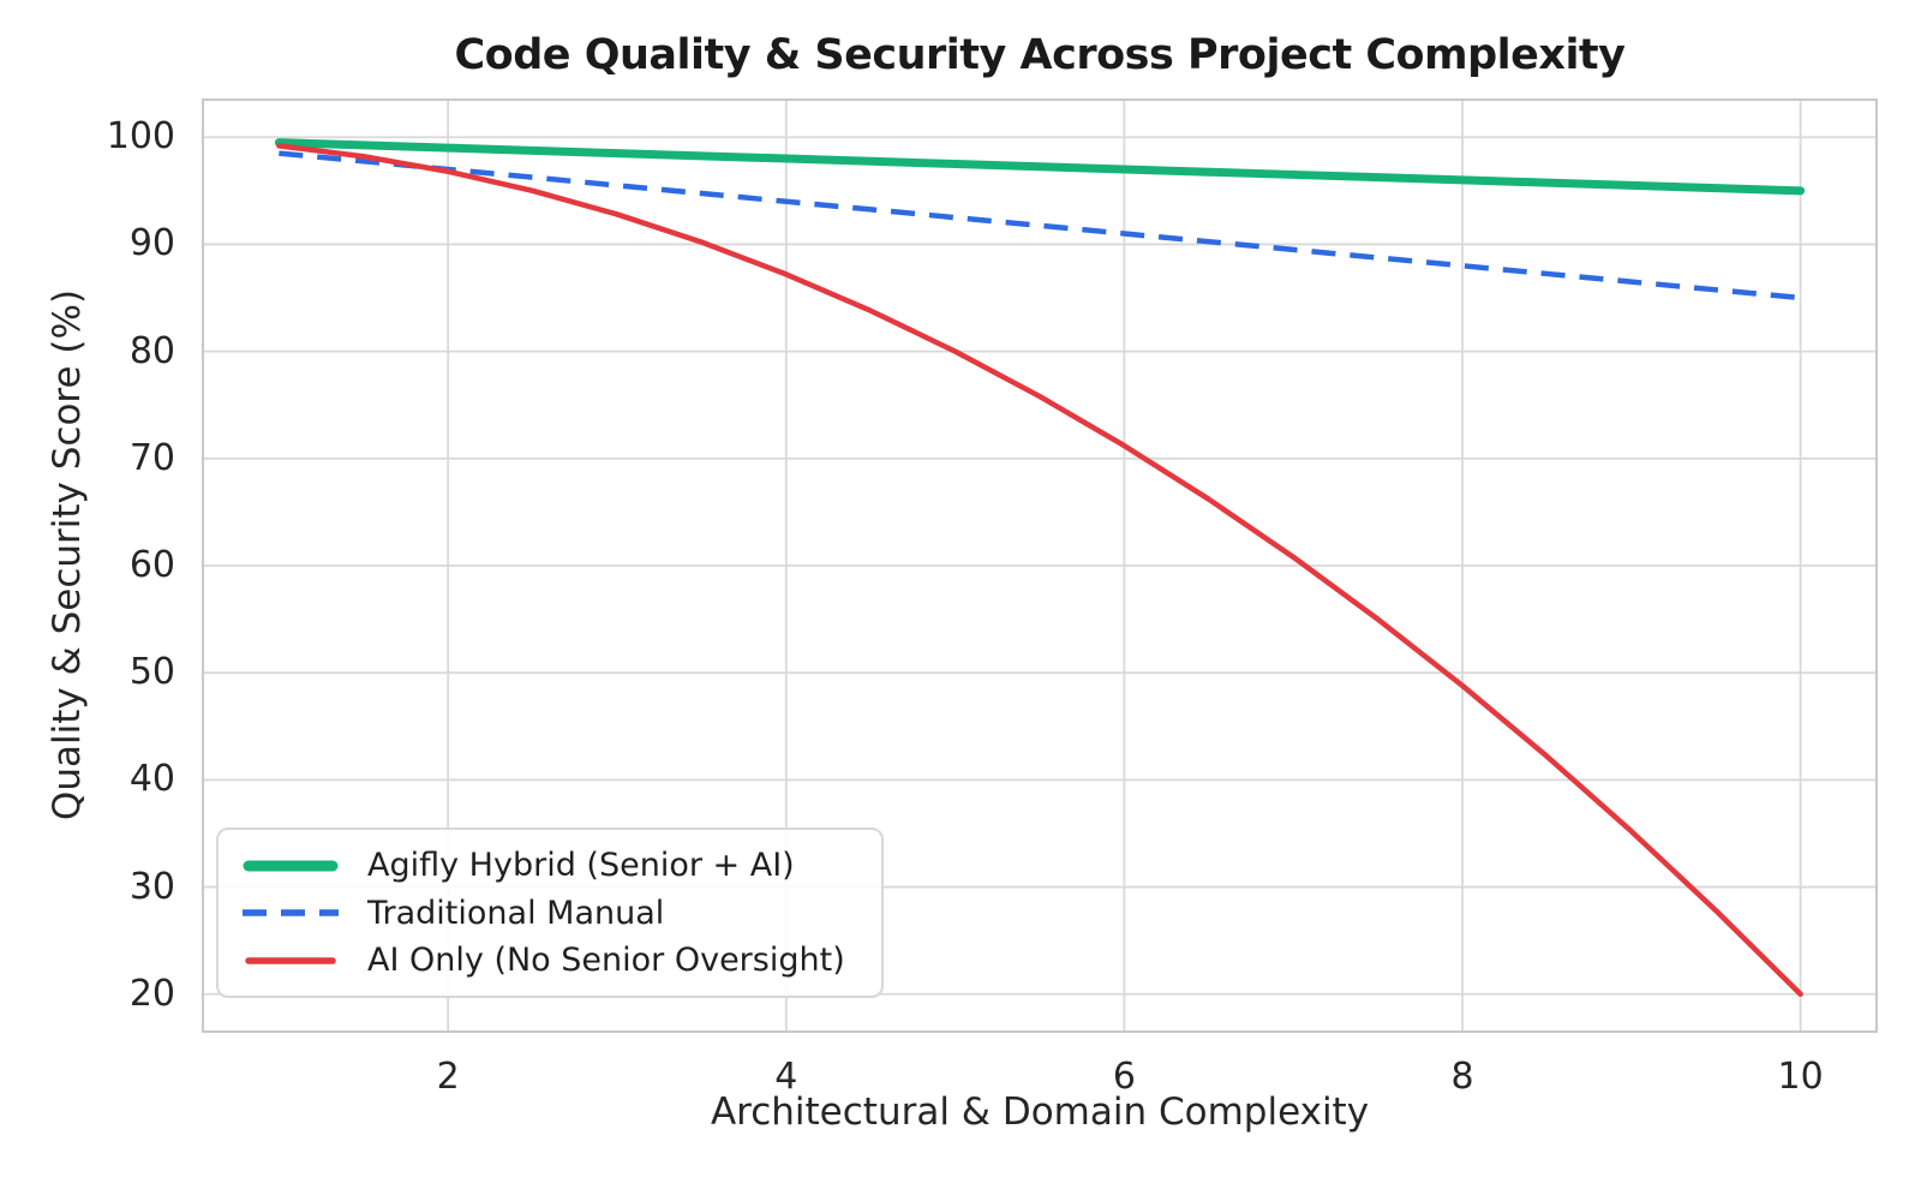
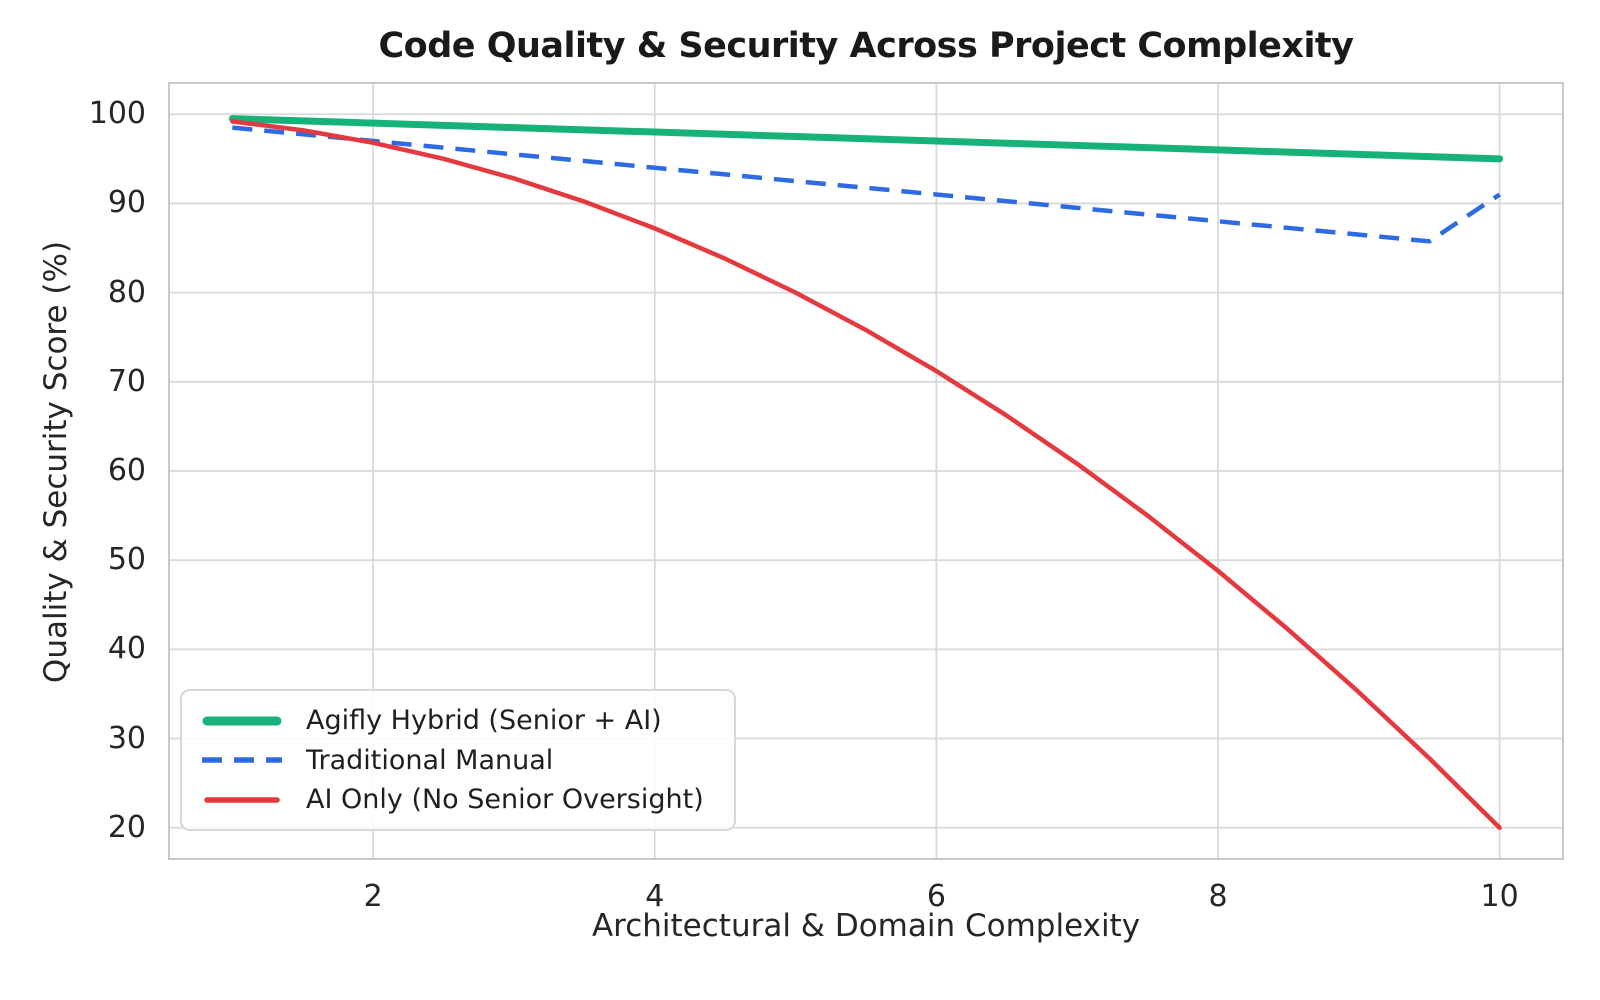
Traditional Manual/10: 85 -> 91
